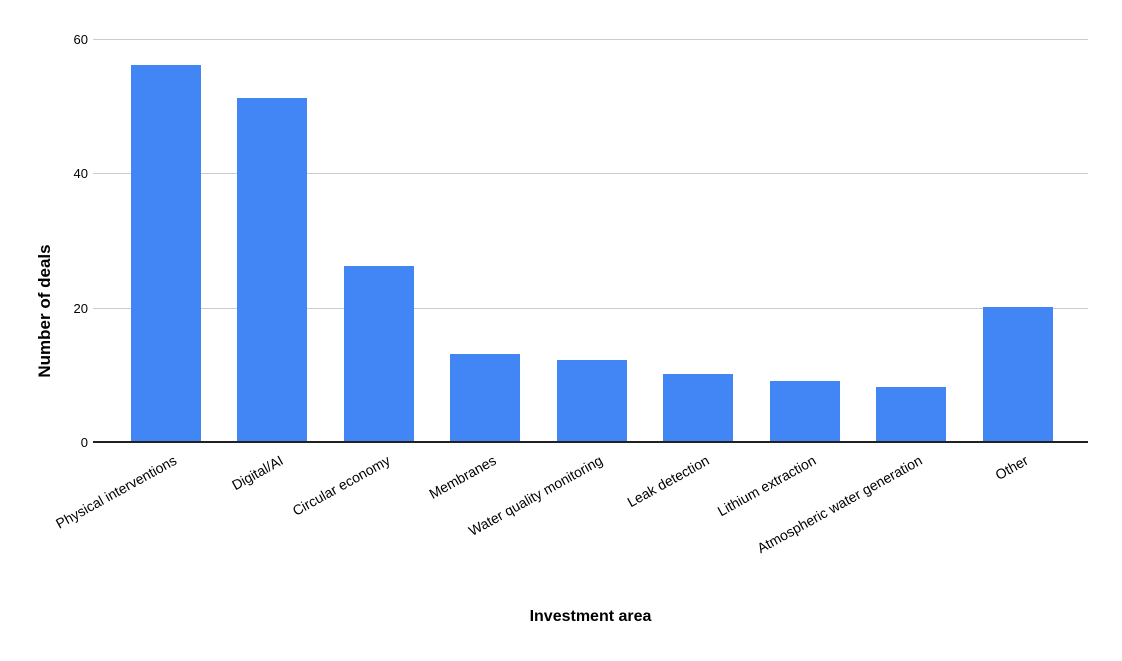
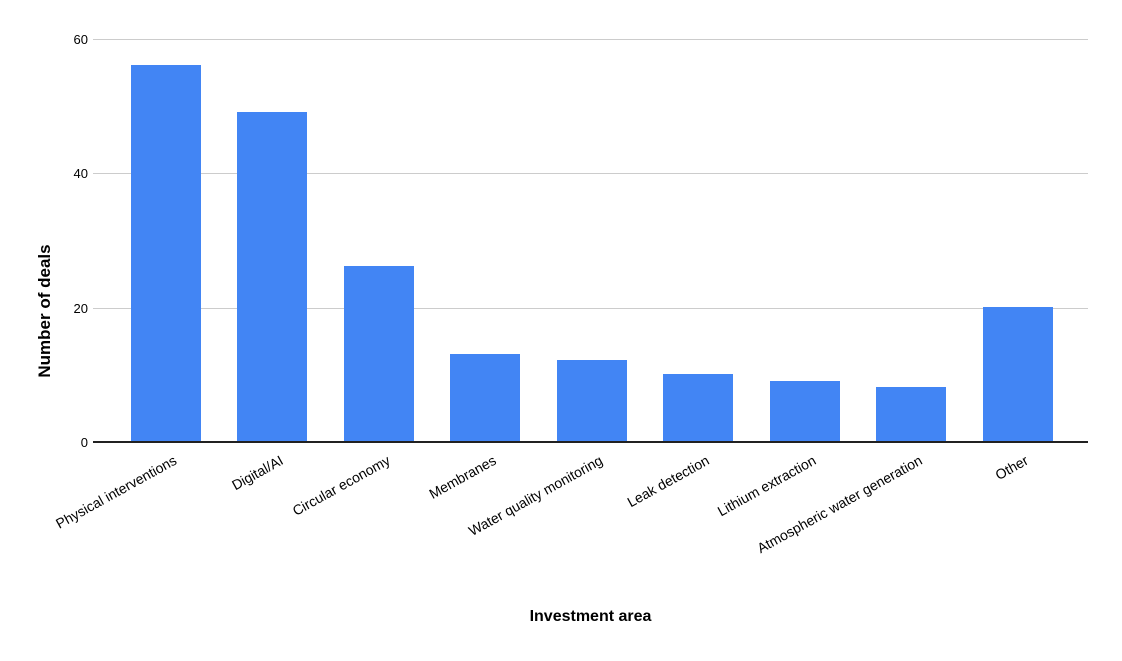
Digital/AI: 51 -> 49
